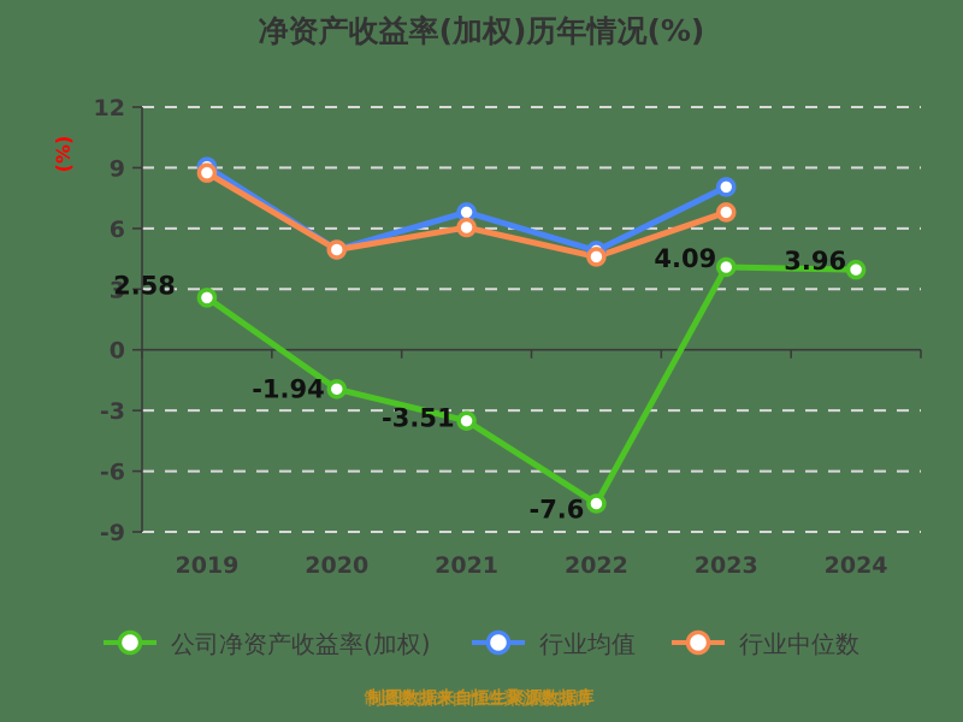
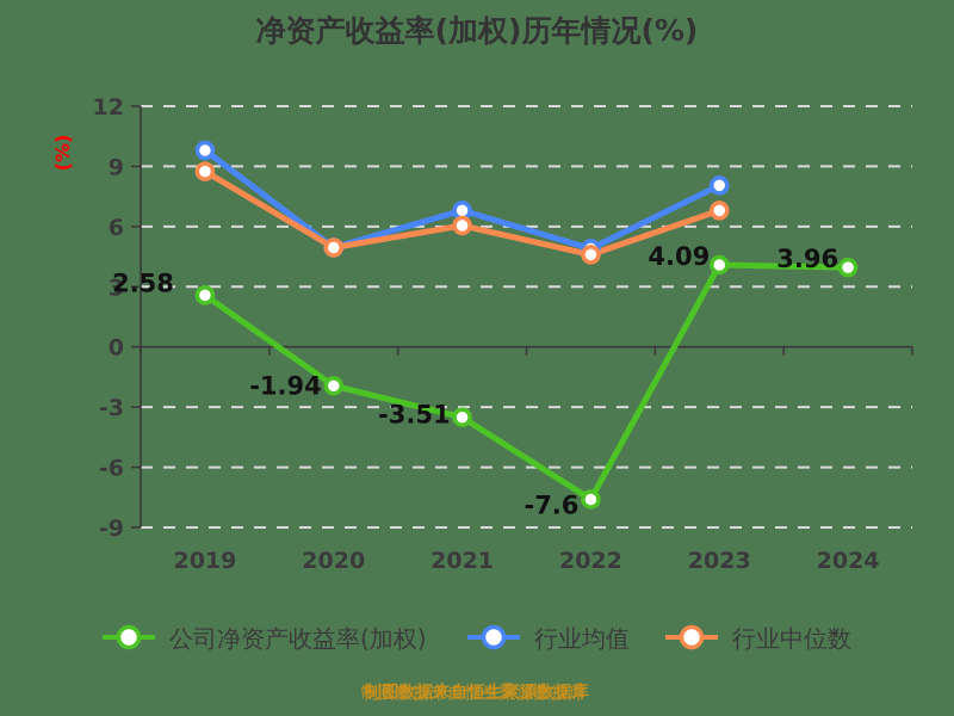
行业均值/2019: 9.1 -> 9.8
